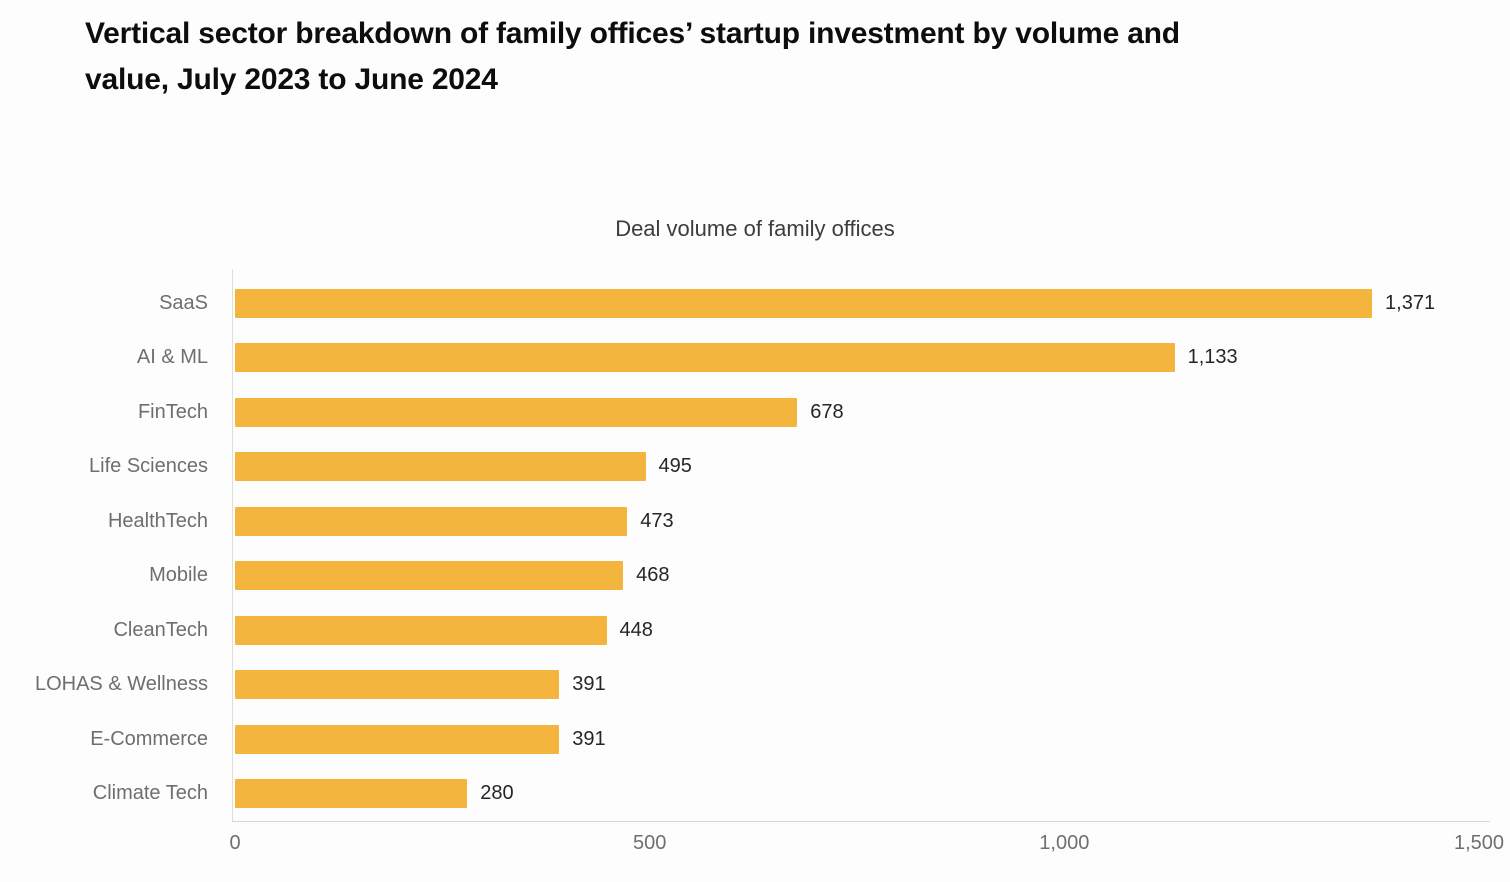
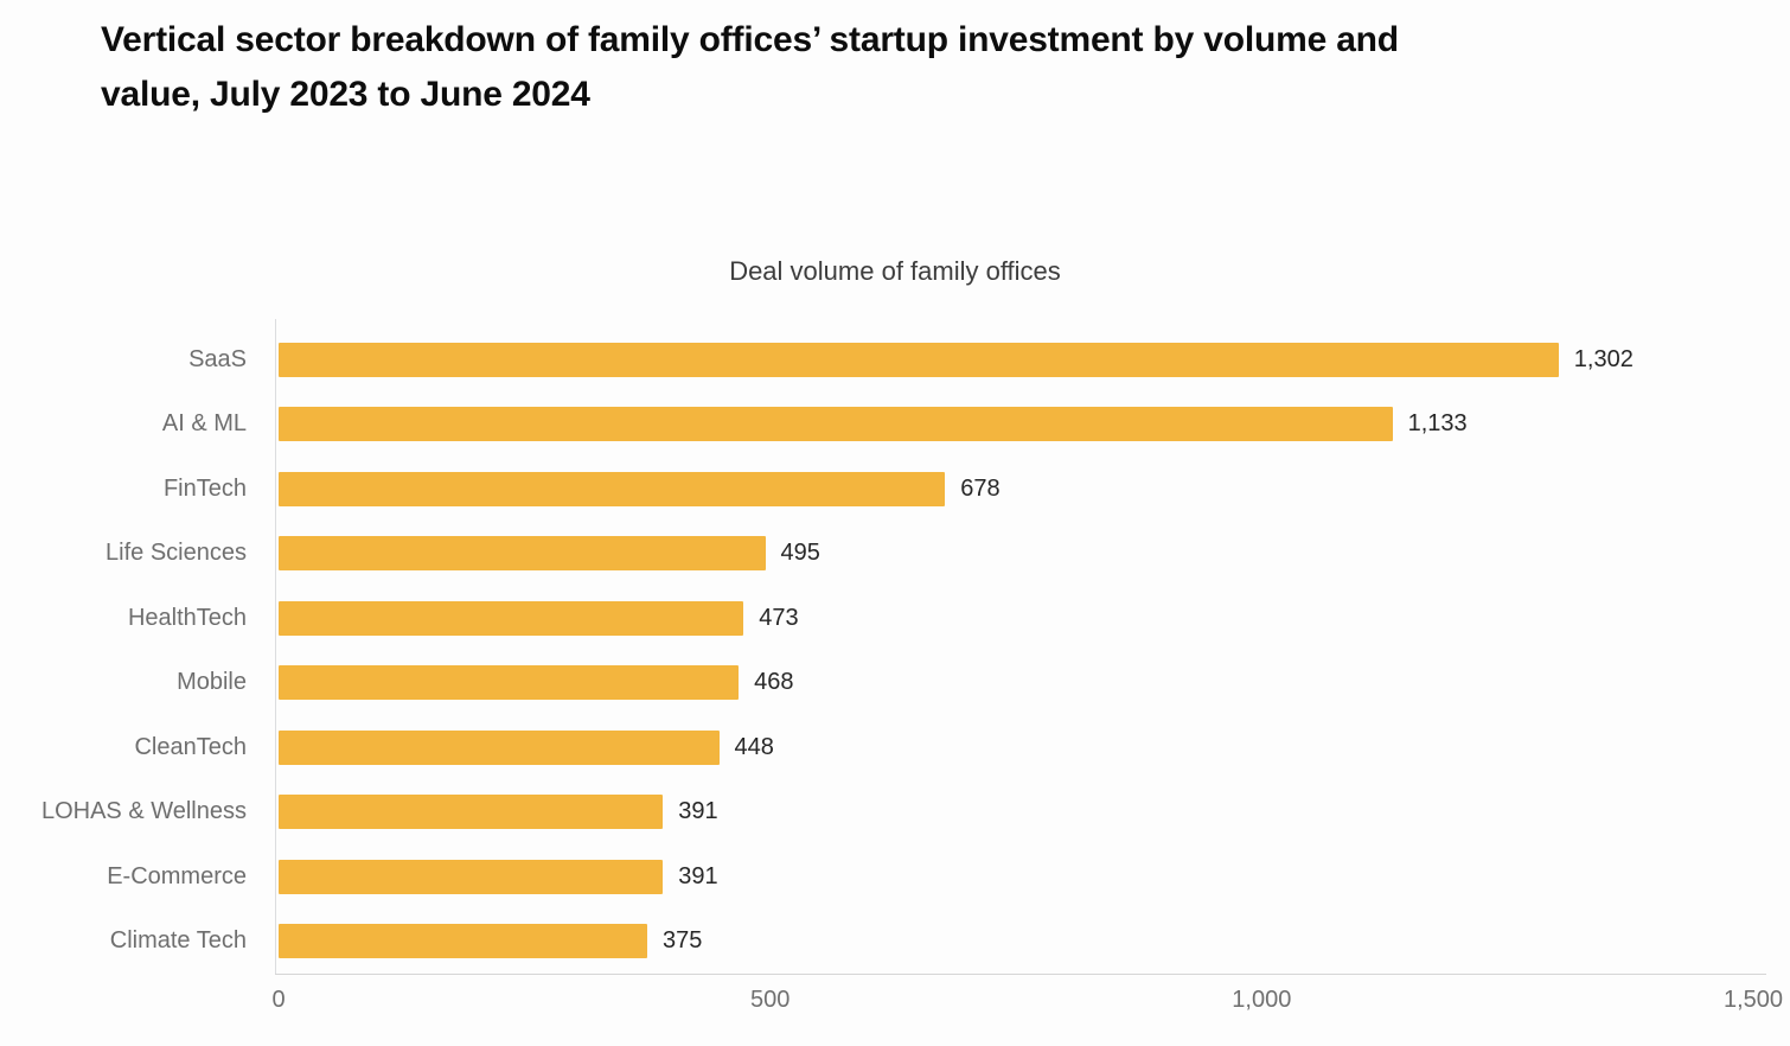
SaaS: 1,371 -> 1,302
Climate Tech: 280 -> 375
